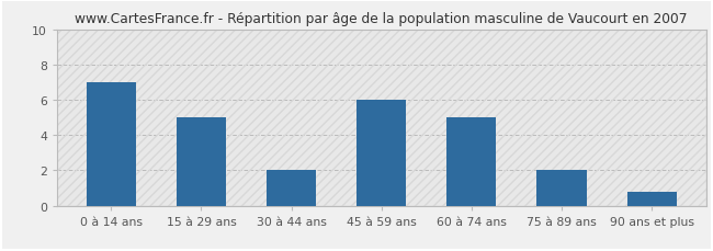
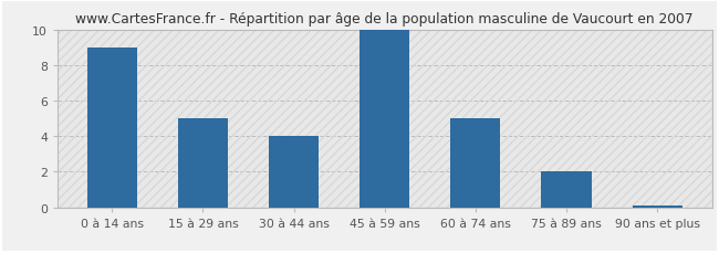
0 à 14 ans: 7.0 -> 9.0
30 à 44 ans: 2.0 -> 4.0
45 à 59 ans: 6.0 -> 10.0
90 ans et plus: 0.8 -> 0.1
